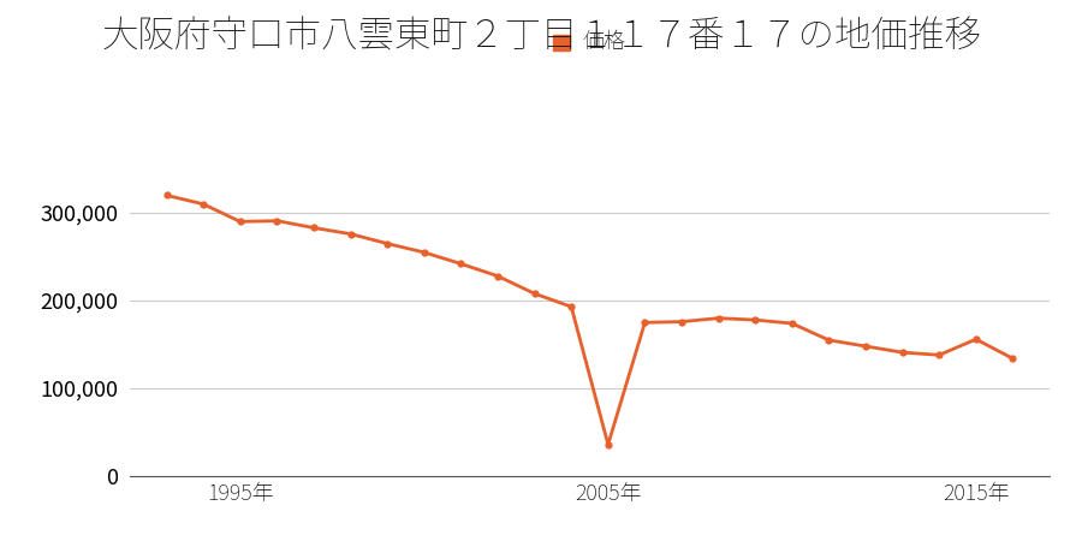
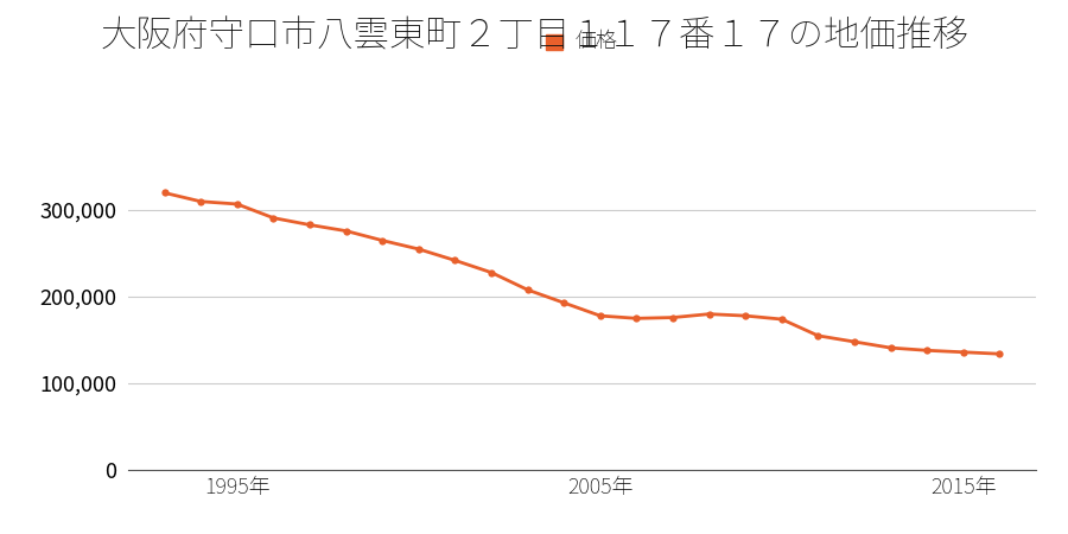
1995年: 290,000 -> 307,000
2005年: 36,000 -> 178,000
2015年: 156,000 -> 136,000
